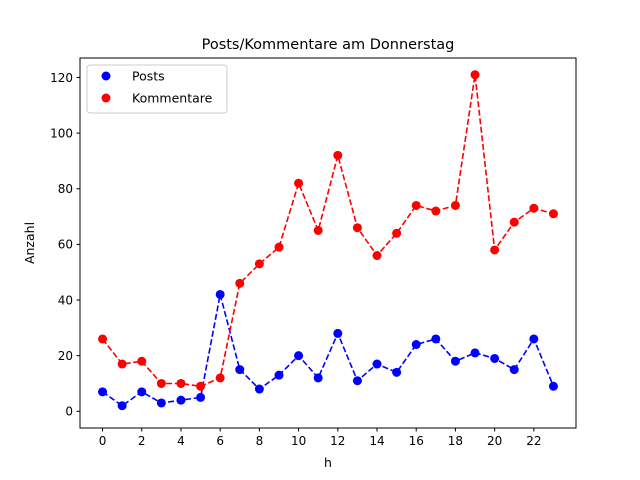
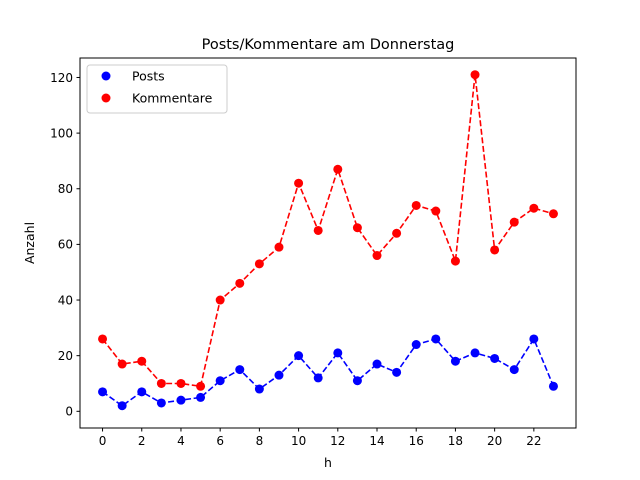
Posts/6: 42 -> 11
Kommentare/6: 12 -> 40
Posts/12: 28 -> 21
Kommentare/12: 92 -> 87
Kommentare/18: 74 -> 54
